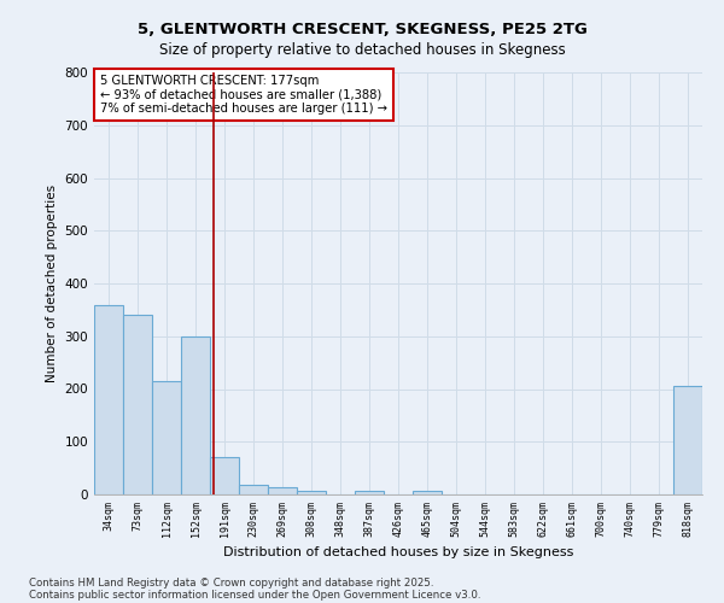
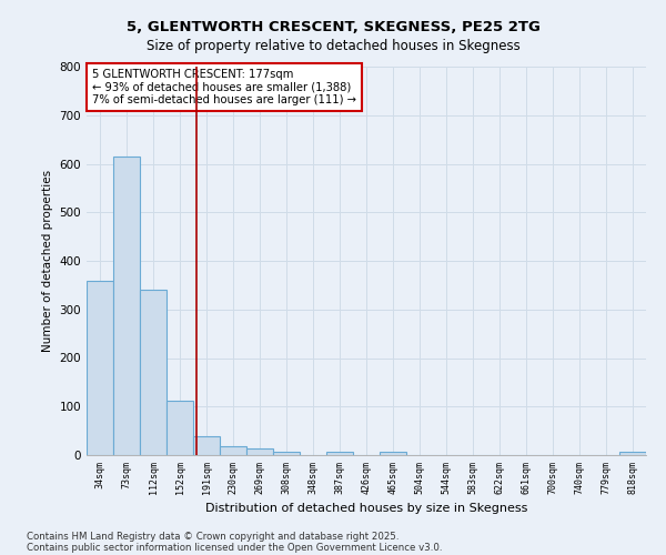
73sqm: 340 -> 615
112sqm: 215 -> 340
152sqm: 300 -> 113
191sqm: 70 -> 40
818sqm: 205 -> 8
